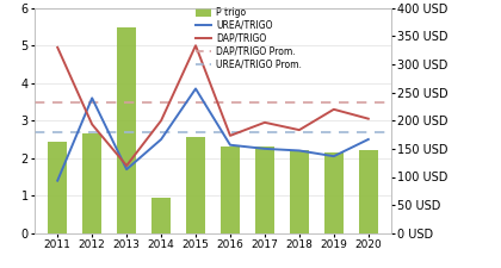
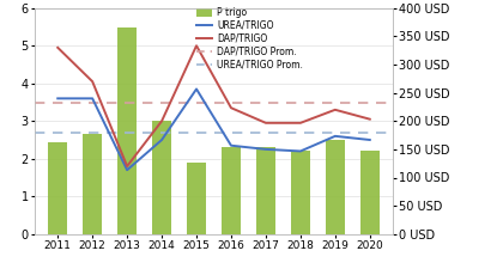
UREA/TRIGO/2011: 1.40 -> 3.60
DAP/TRIGO/2012: 2.90 -> 4.05
P trigo/2014: 0.95 -> 3.00
P trigo/2015: 2.55 -> 1.90
DAP/TRIGO/2016: 2.60 -> 3.35
DAP/TRIGO/2018: 2.75 -> 2.95
P trigo/2019: 2.15 -> 2.50
UREA/TRIGO/2019: 2.05 -> 2.60
